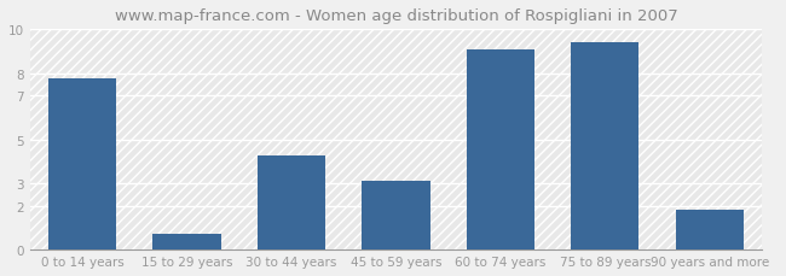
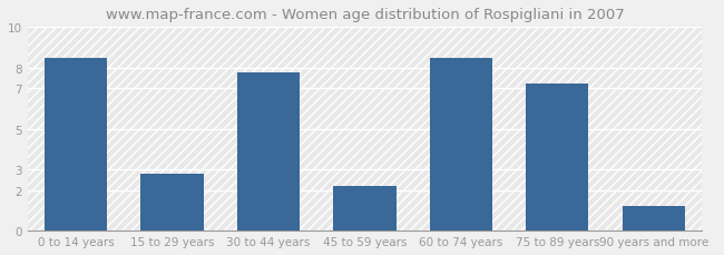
0 to 14 years: 7.8 -> 8.5
15 to 29 years: 0.7 -> 2.8
30 to 44 years: 4.3 -> 7.8
45 to 59 years: 3.1 -> 2.2
60 to 74 years: 9.1 -> 8.5
75 to 89 years: 9.4 -> 7.2
90 years and more: 1.8 -> 1.2
